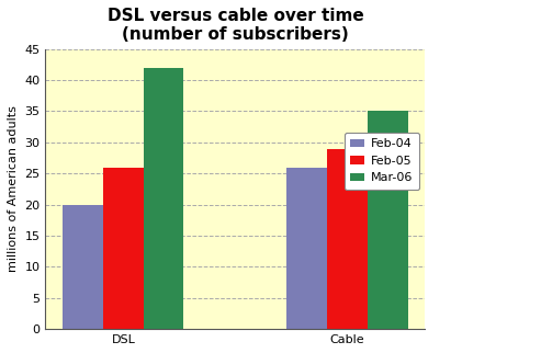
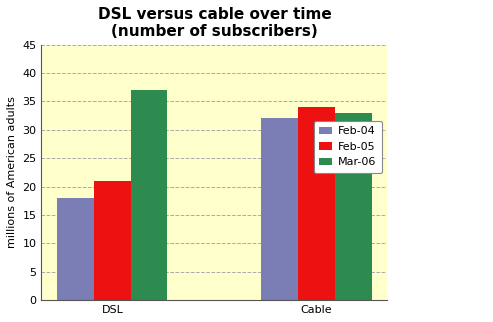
Feb-04/DSL: 20 -> 18
Feb-05/DSL: 26 -> 21
Mar-06/DSL: 42 -> 37
Feb-04/Cable: 26 -> 32
Feb-05/Cable: 29 -> 34
Mar-06/Cable: 35 -> 33
